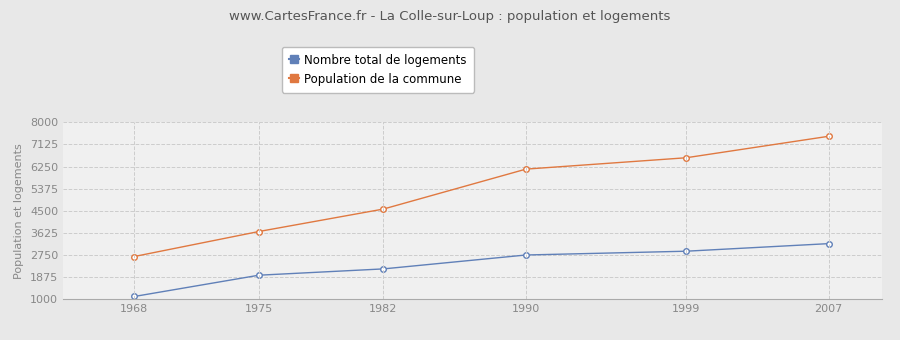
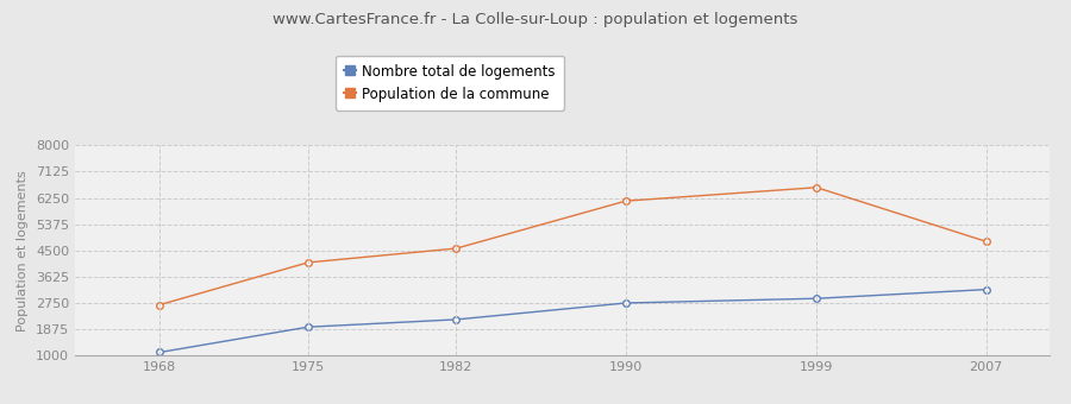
Population de la commune/1975: 3680 -> 4100
Population de la commune/2007: 7450 -> 4800
